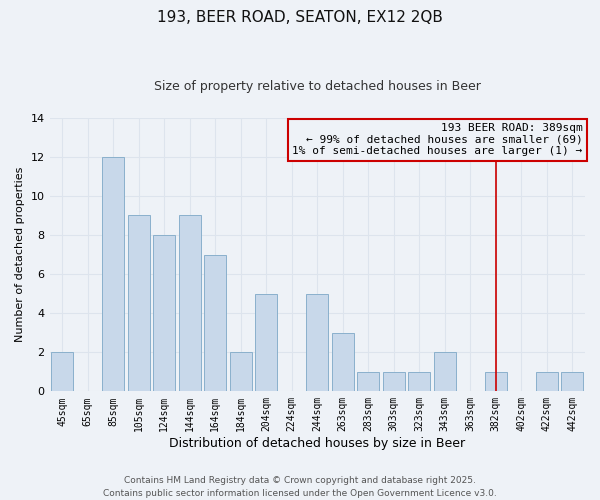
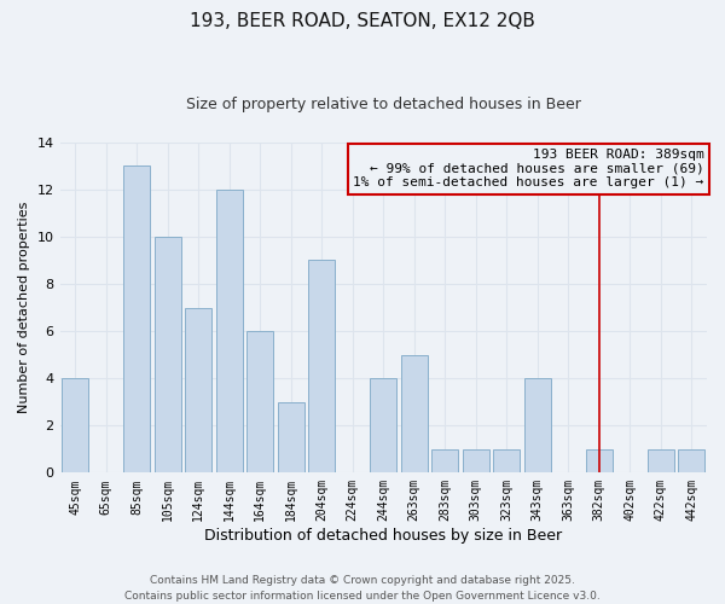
45sqm: 2 -> 4
85sqm: 12 -> 13
105sqm: 9 -> 10
124sqm: 8 -> 7
144sqm: 9 -> 12
164sqm: 7 -> 6
184sqm: 2 -> 3
204sqm: 5 -> 9
244sqm: 5 -> 4
263sqm: 3 -> 5
343sqm: 2 -> 4
